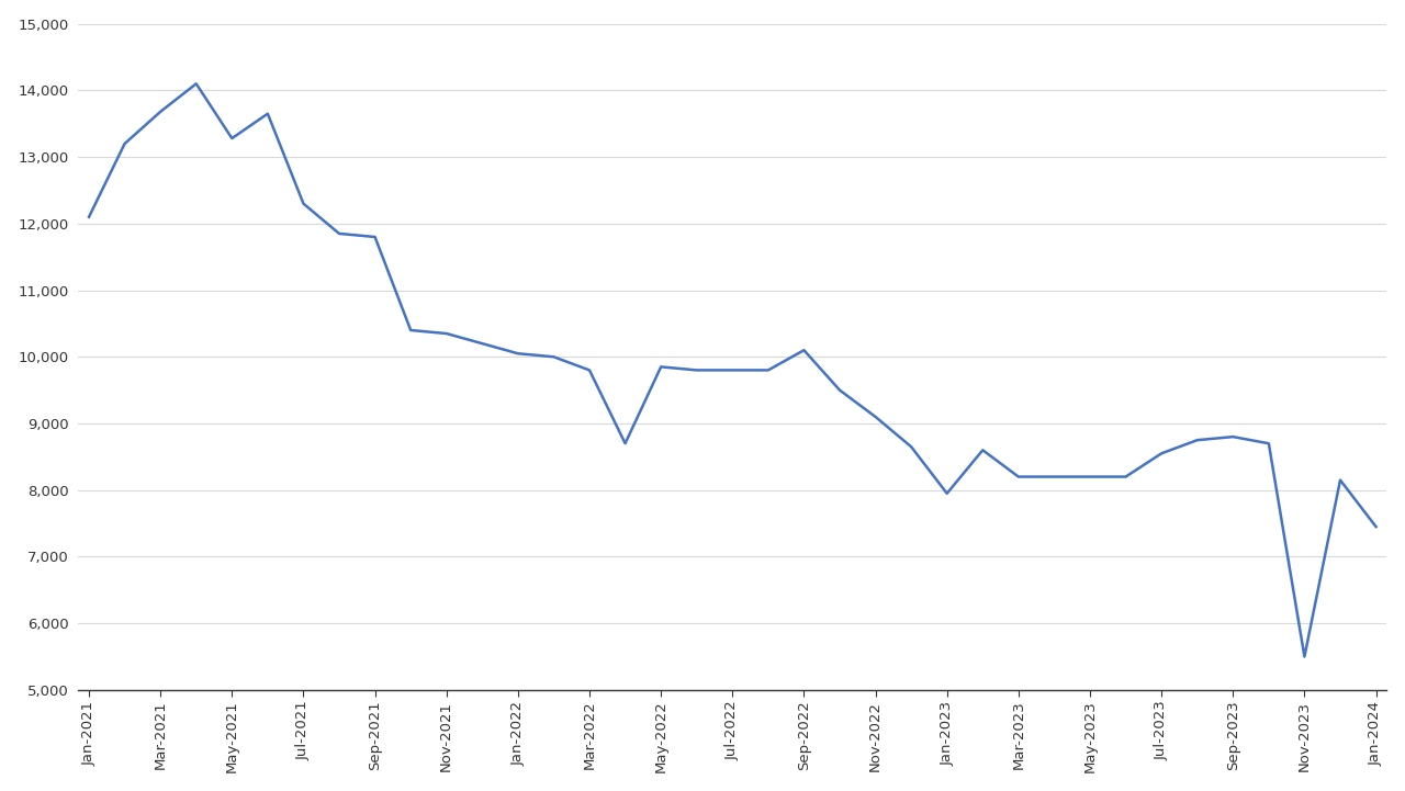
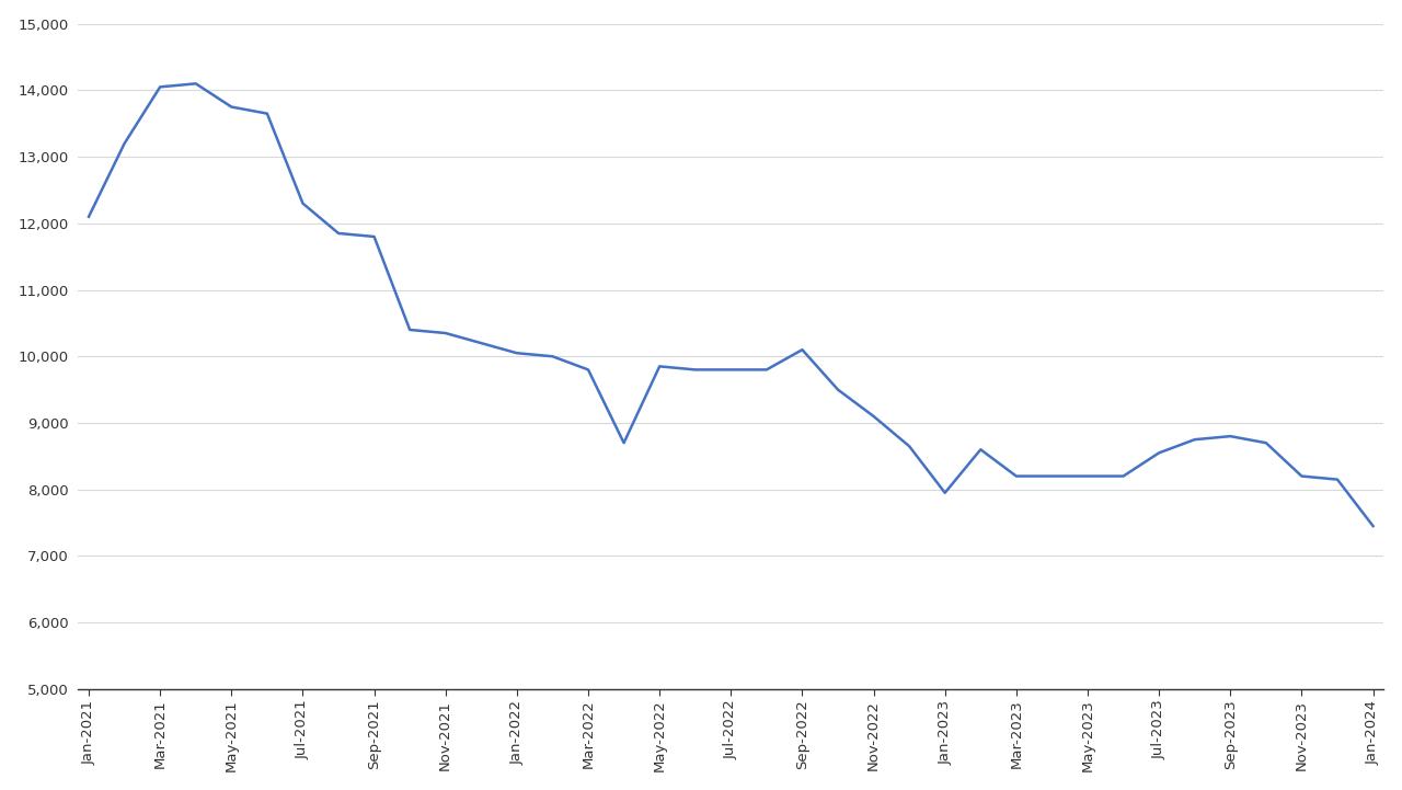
Mar-2021: 13,680 -> 14,050
May-2021: 13,280 -> 13,750
Nov-2023: 5,500 -> 8,200
